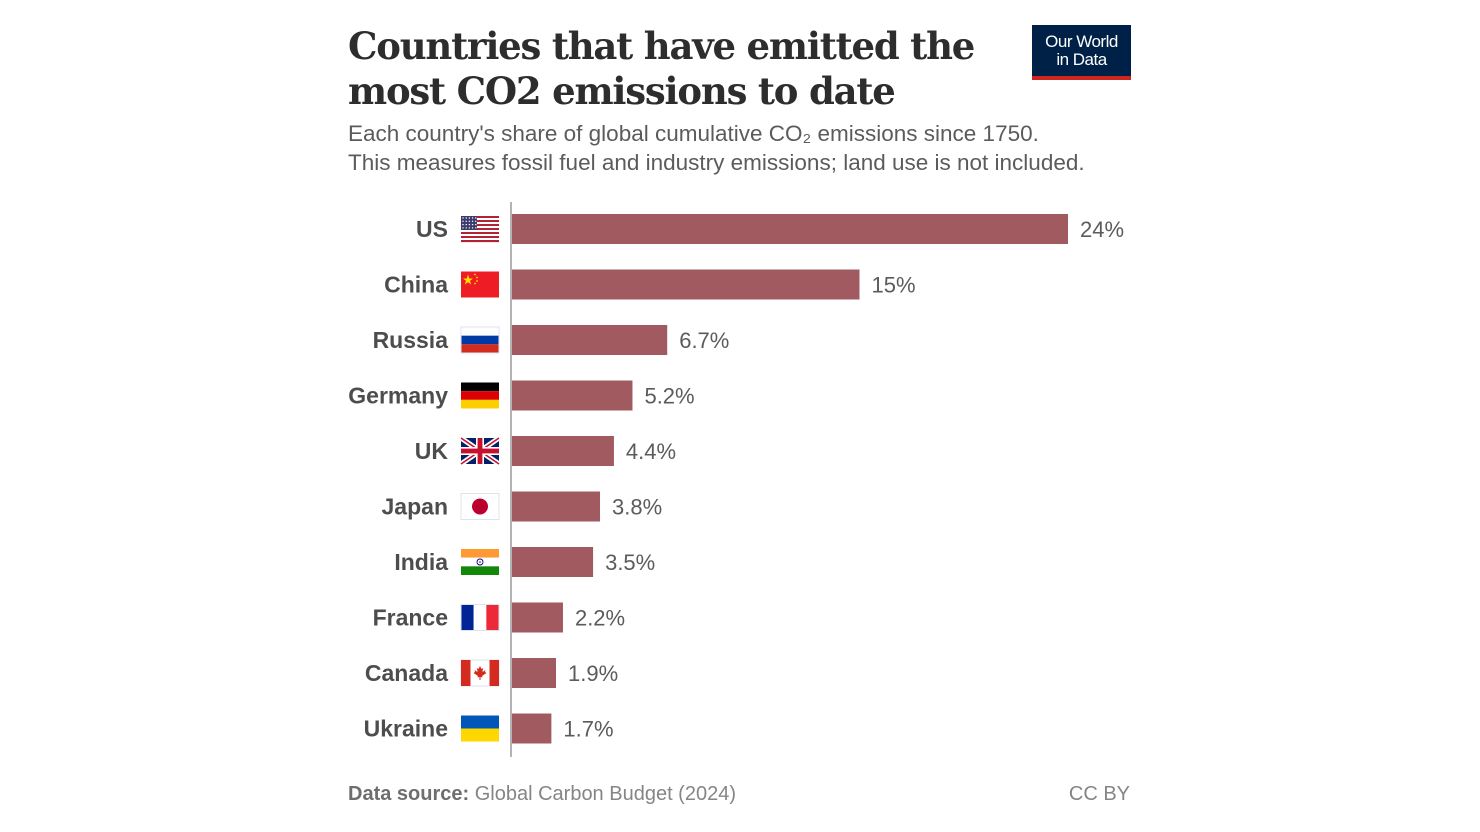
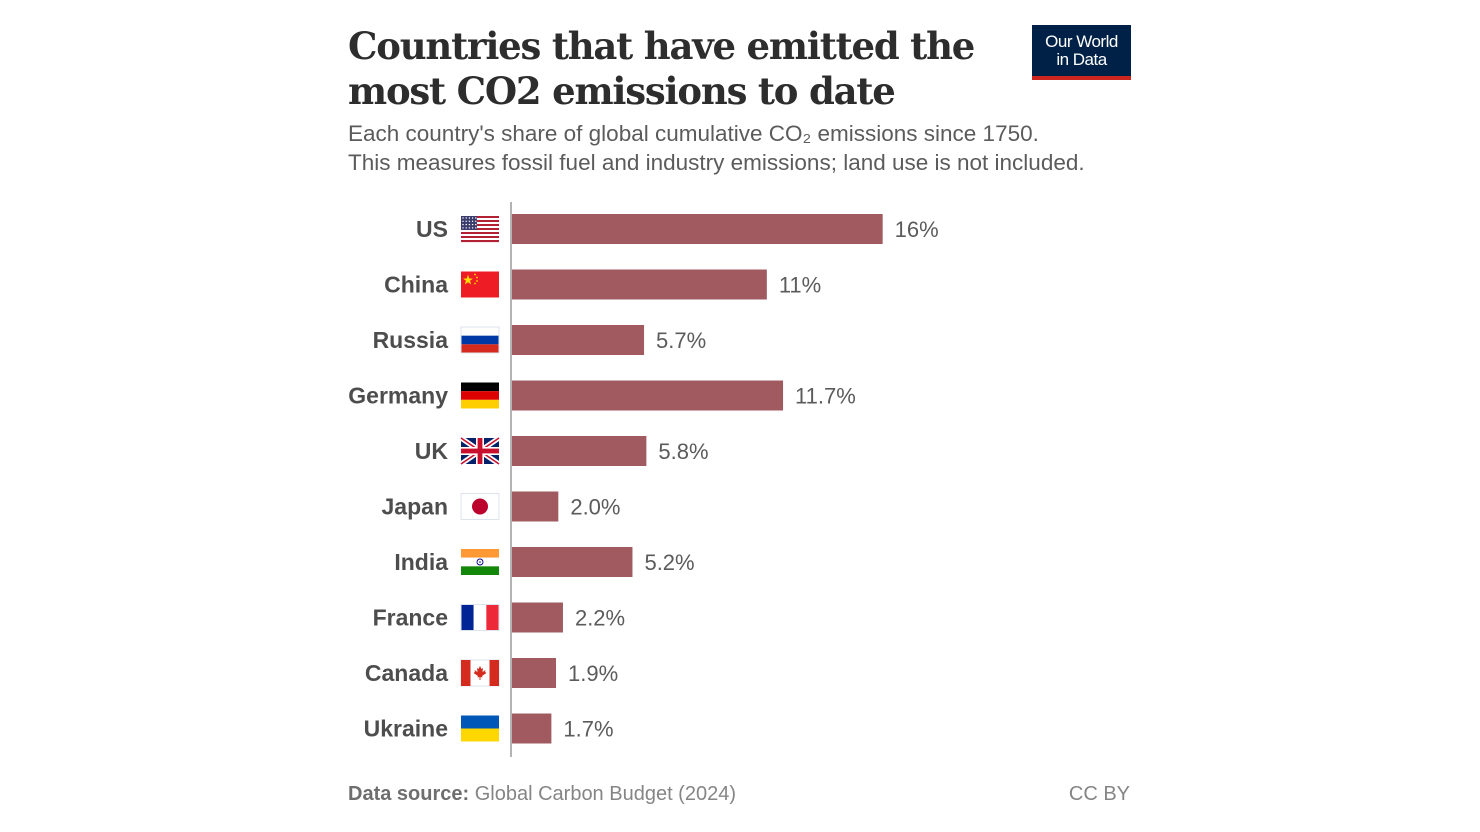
US: 24% -> 16%
China: 15% -> 11%
Russia: 6.7% -> 5.7%
Germany: 5.2% -> 11.7%
UK: 4.4% -> 5.8%
Japan: 3.8% -> 2.0%
India: 3.5% -> 5.2%
